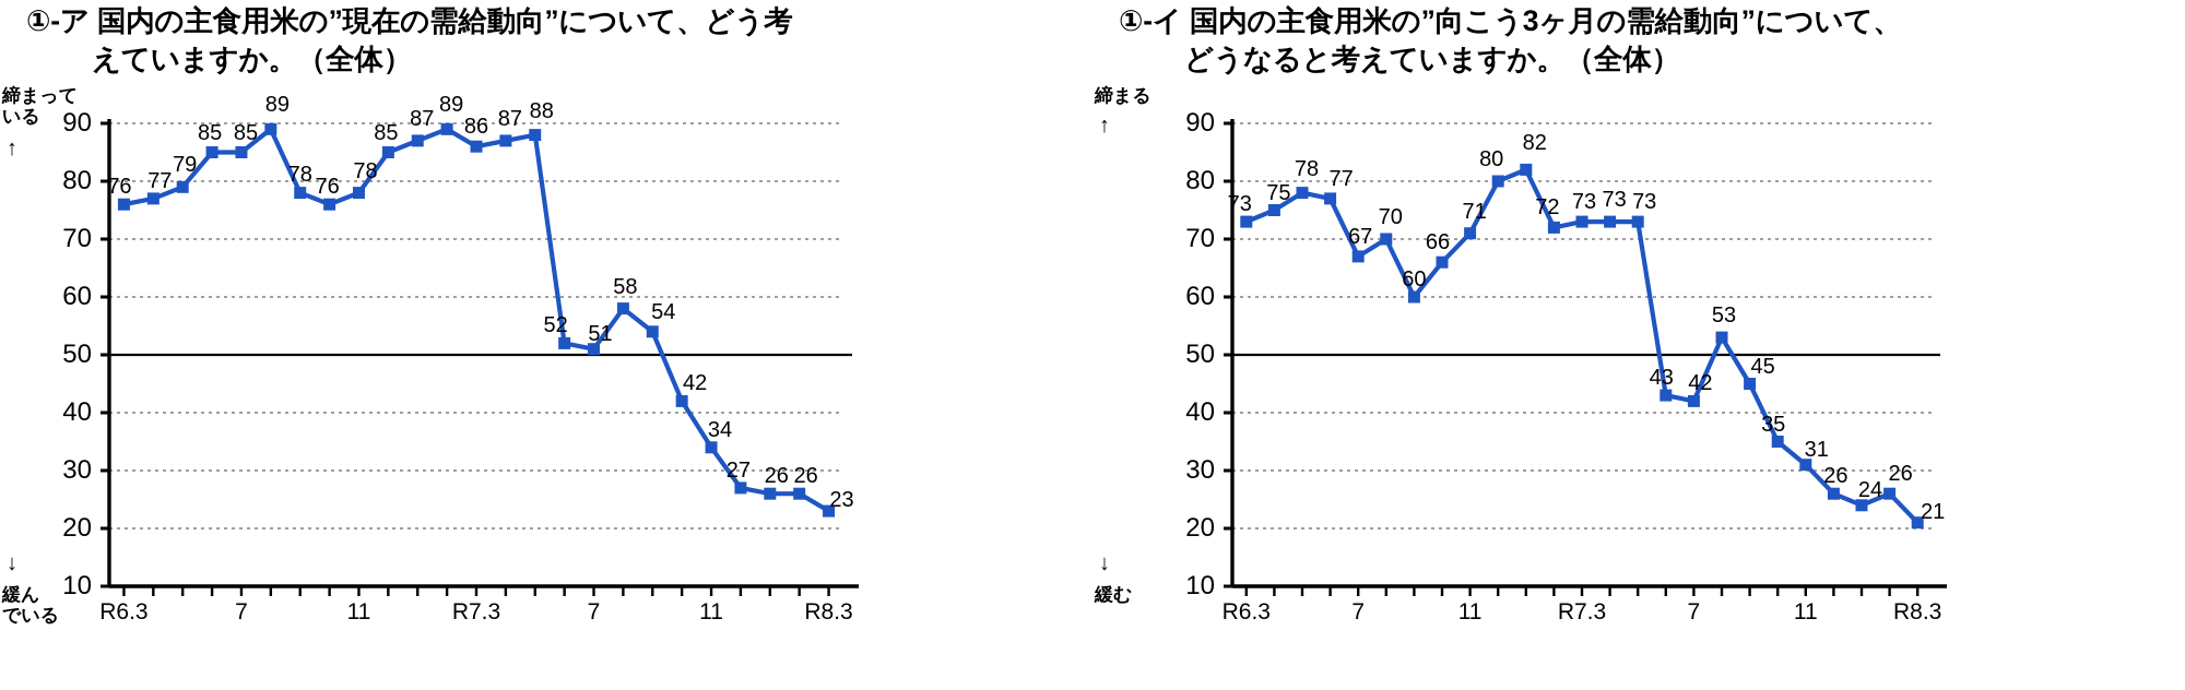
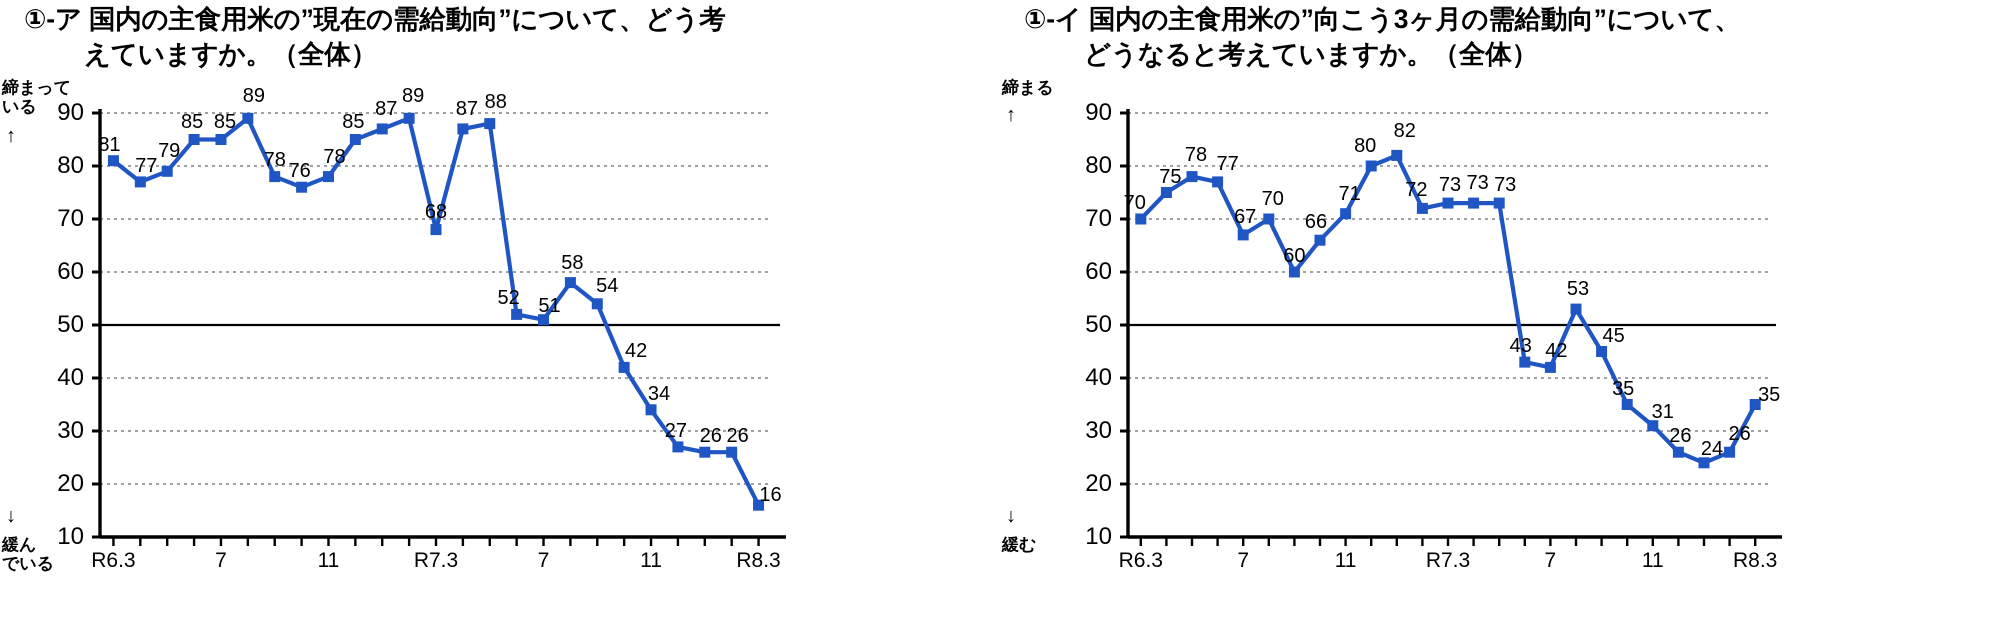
①-ア 国内の主食用米の”現在の需給動向”について、どう考えていますか。（全体）/R6.3: 76 -> 81
①-ア 国内の主食用米の”現在の需給動向”について、どう考えていますか。（全体）/R7.3: 86 -> 68
①-ア 国内の主食用米の”現在の需給動向”について、どう考えていますか。（全体）/R8.3: 23 -> 16
①-イ 国内の主食用米の”向こう3ヶ月の需給動向”について、どうなると考えていますか。（全体）/R6.3: 73 -> 70
①-イ 国内の主食用米の”向こう3ヶ月の需給動向”について、どうなると考えていますか。（全体）/R8.3: 21 -> 35
